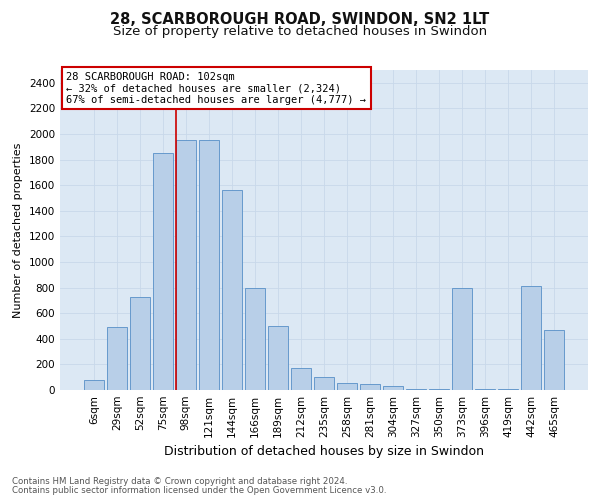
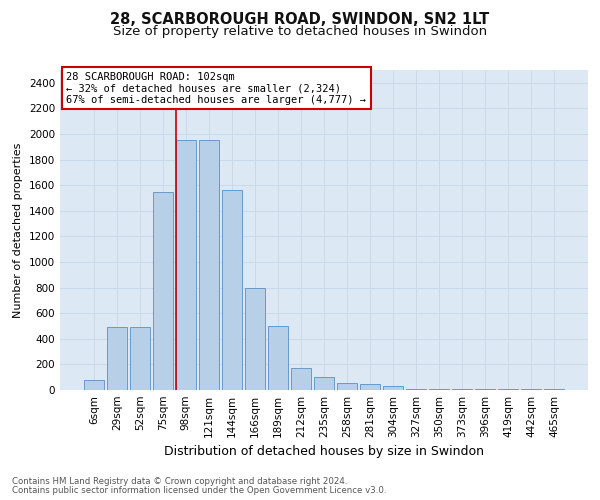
52sqm: 730 -> 490
75sqm: 1850 -> 1550
373sqm: 800 -> 0
442sqm: 810 -> 0
465sqm: 470 -> 0
